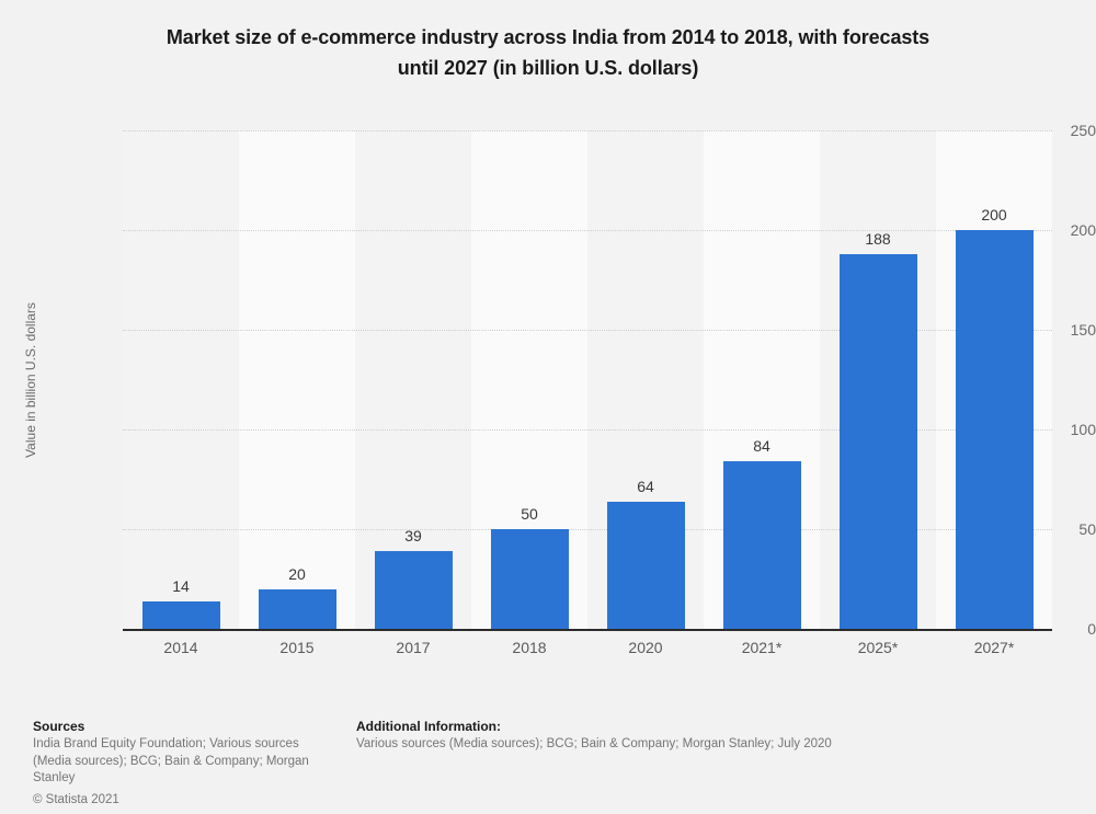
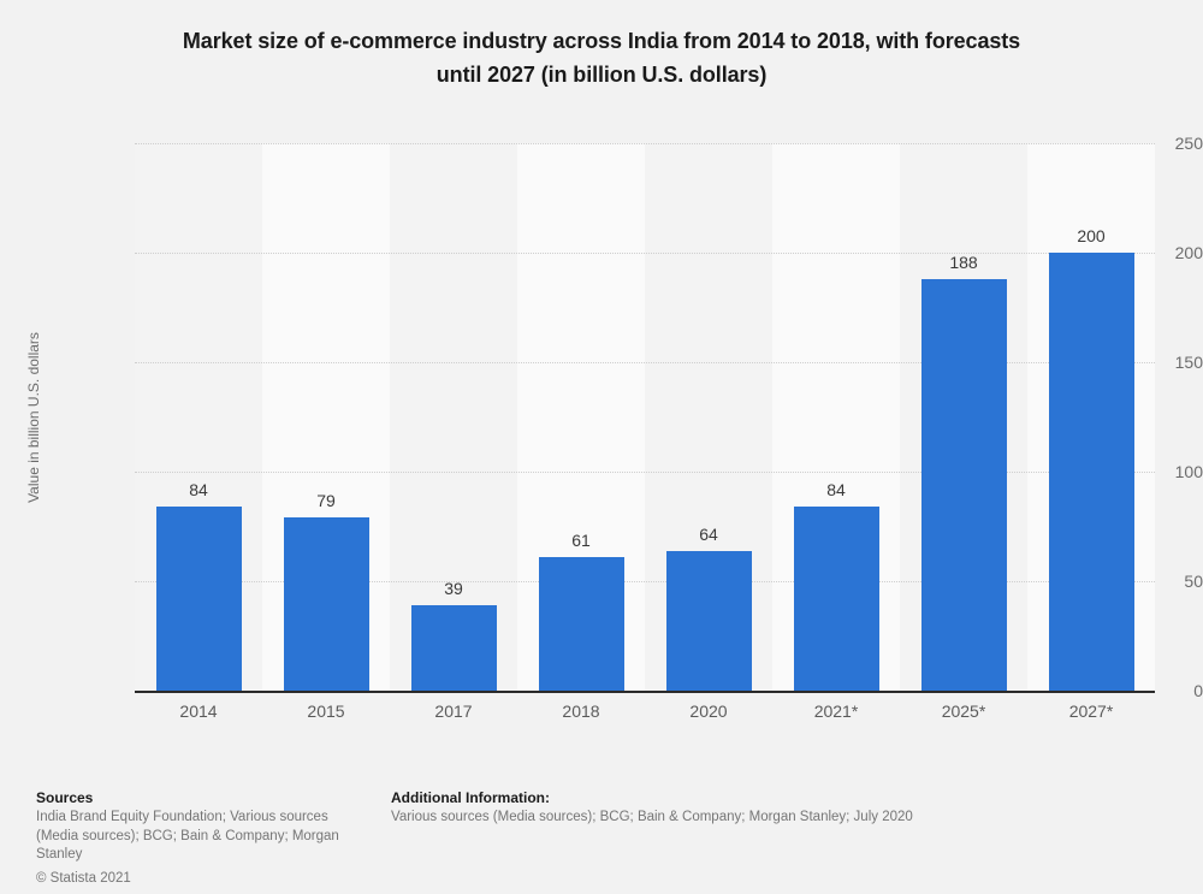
2014: 14 -> 84
2015: 20 -> 79
2018: 50 -> 61
